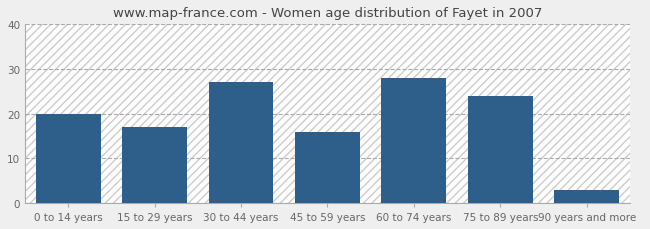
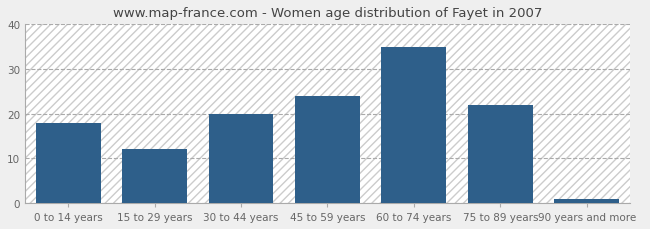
0 to 14 years: 20 -> 18
15 to 29 years: 17 -> 12
30 to 44 years: 27 -> 20
45 to 59 years: 16 -> 24
60 to 74 years: 28 -> 35
75 to 89 years: 24 -> 22
90 years and more: 3 -> 1
